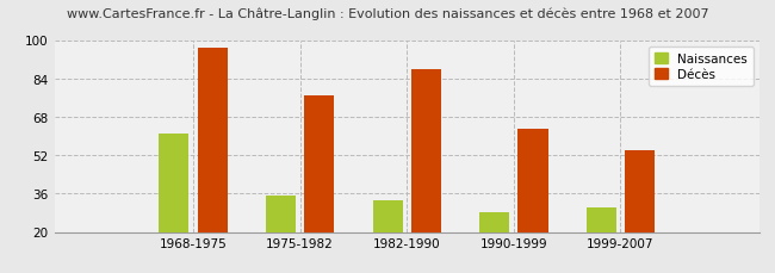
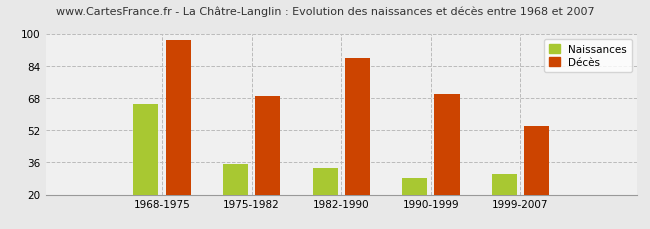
Naissances/1968-1975: 61 -> 65
Décès/1975-1982: 77 -> 69
Décès/1990-1999: 63 -> 70
